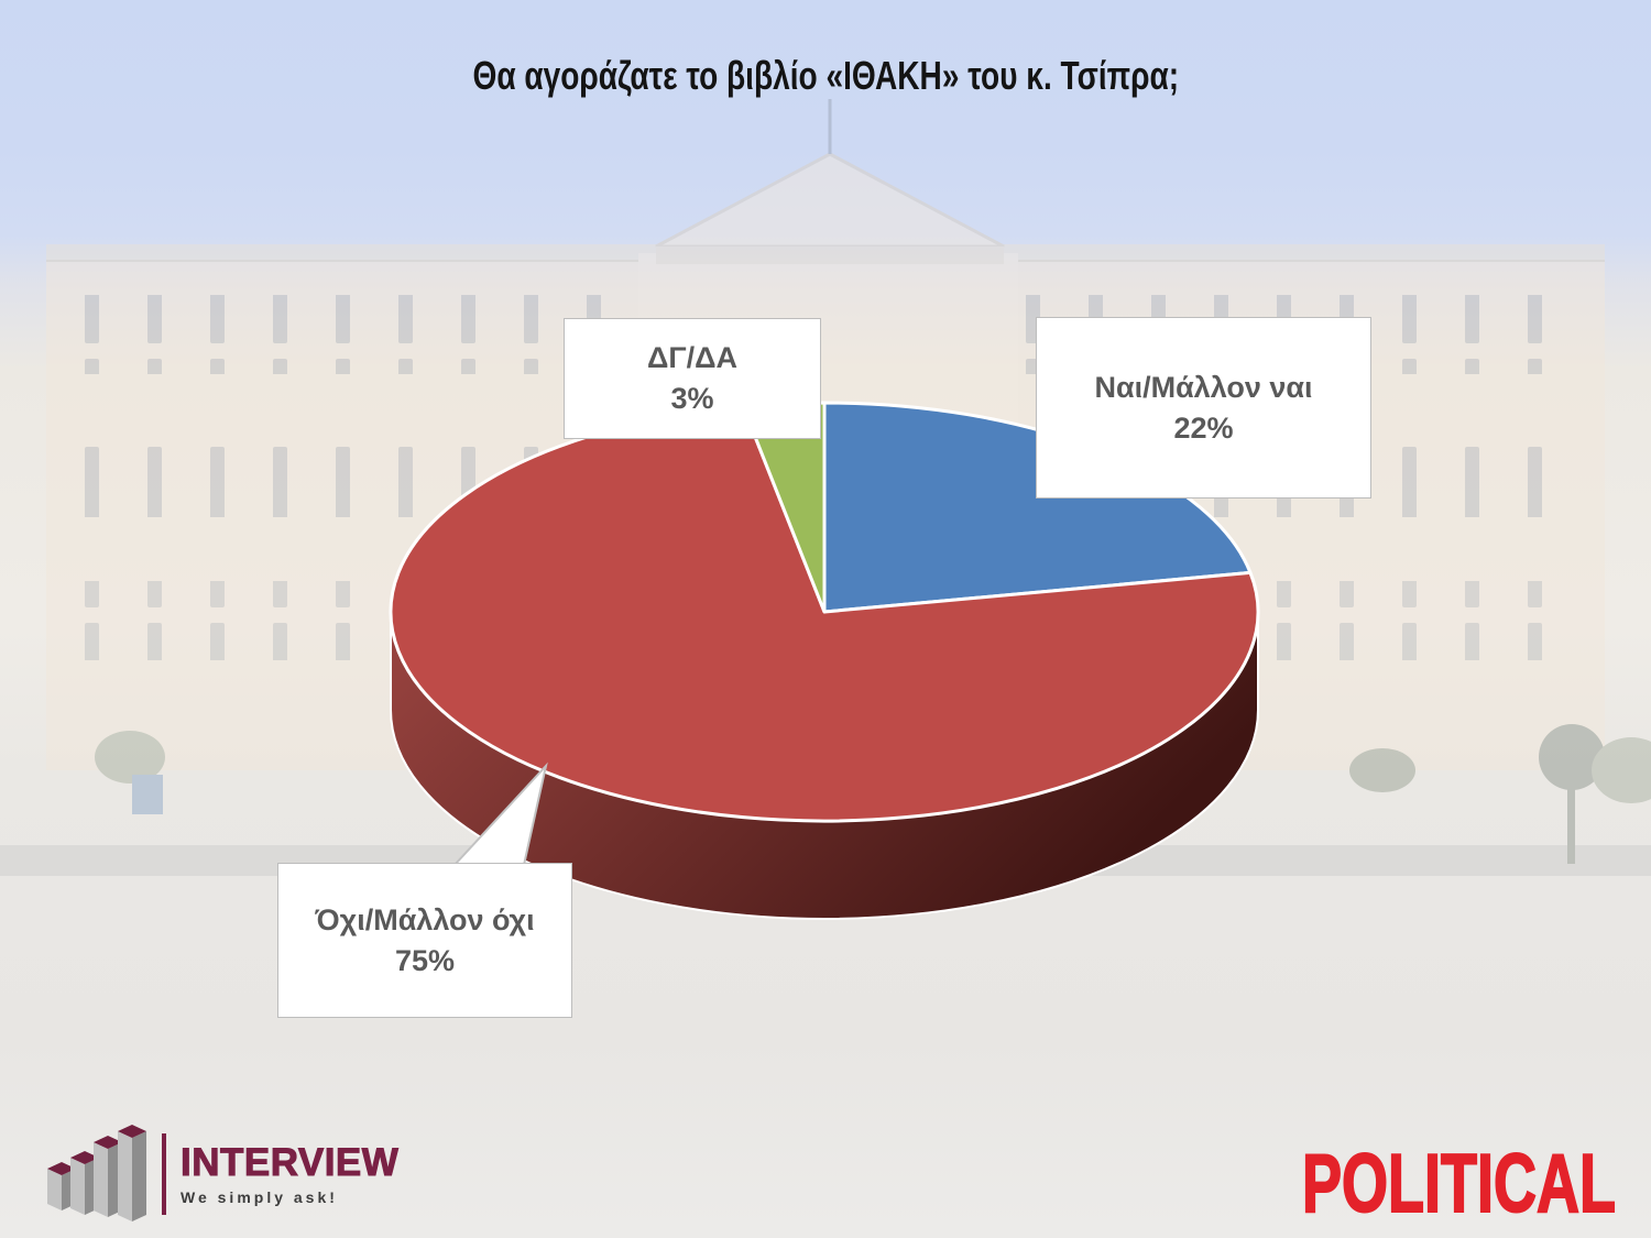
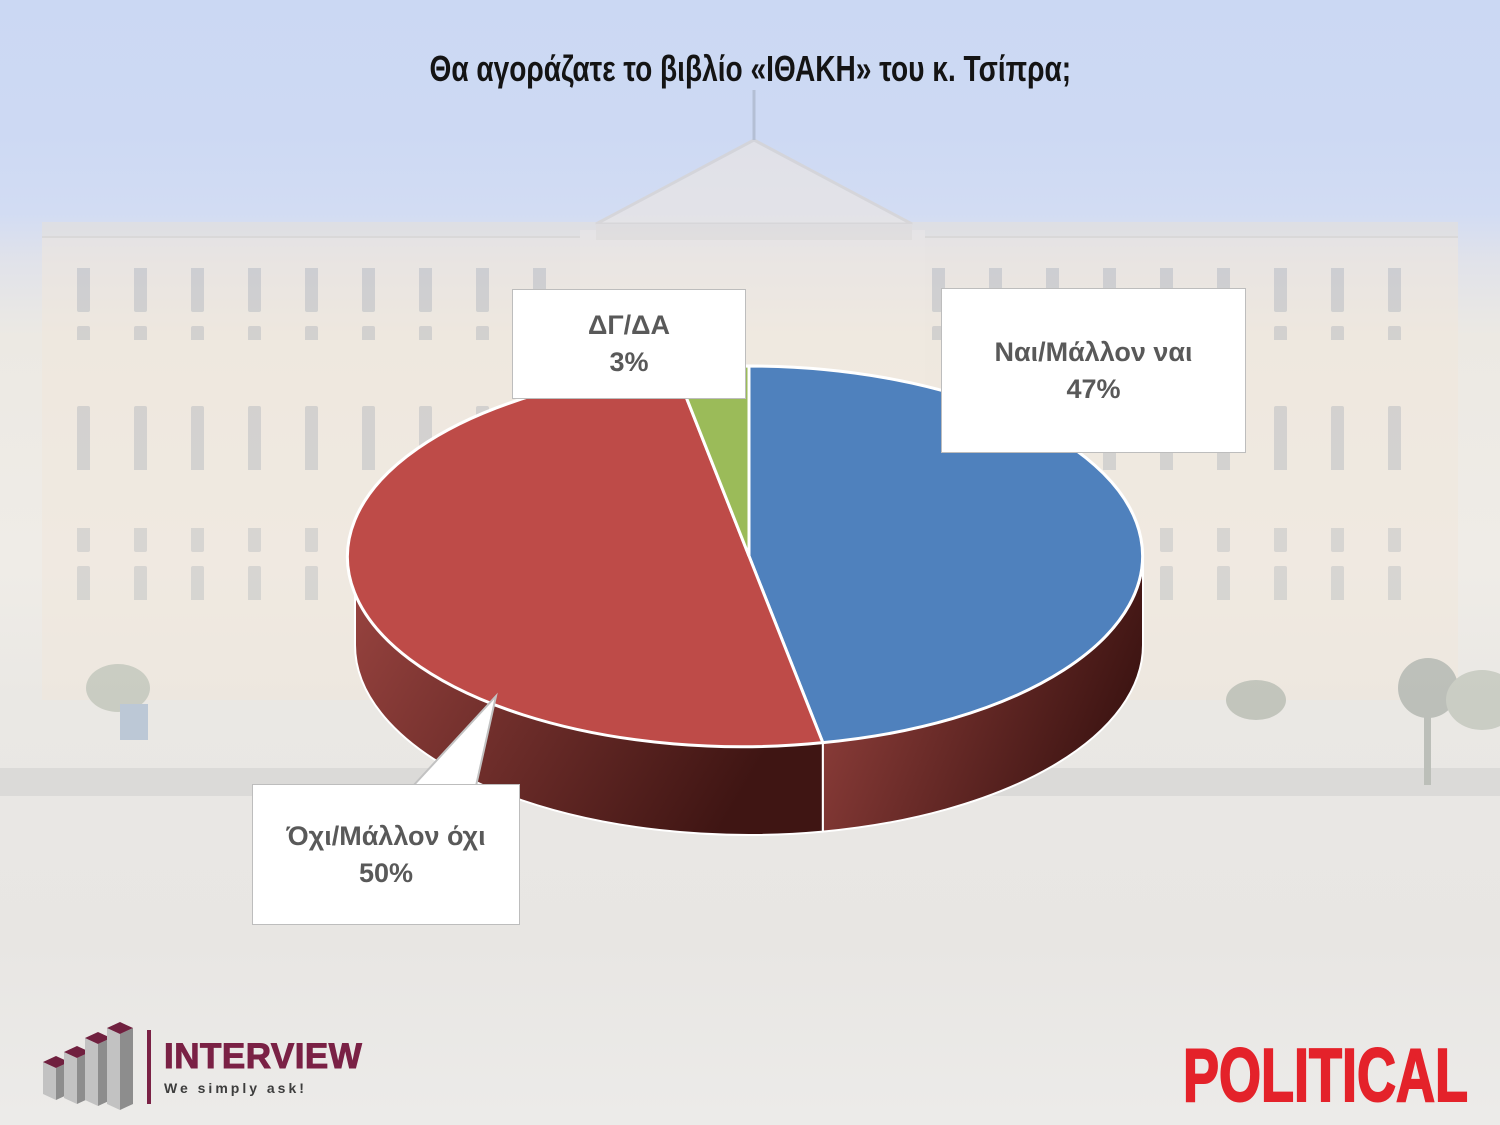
Ναι/Μάλλον ναι: 22% -> 47%
Όχι/Μάλλον όχι: 75% -> 50%
